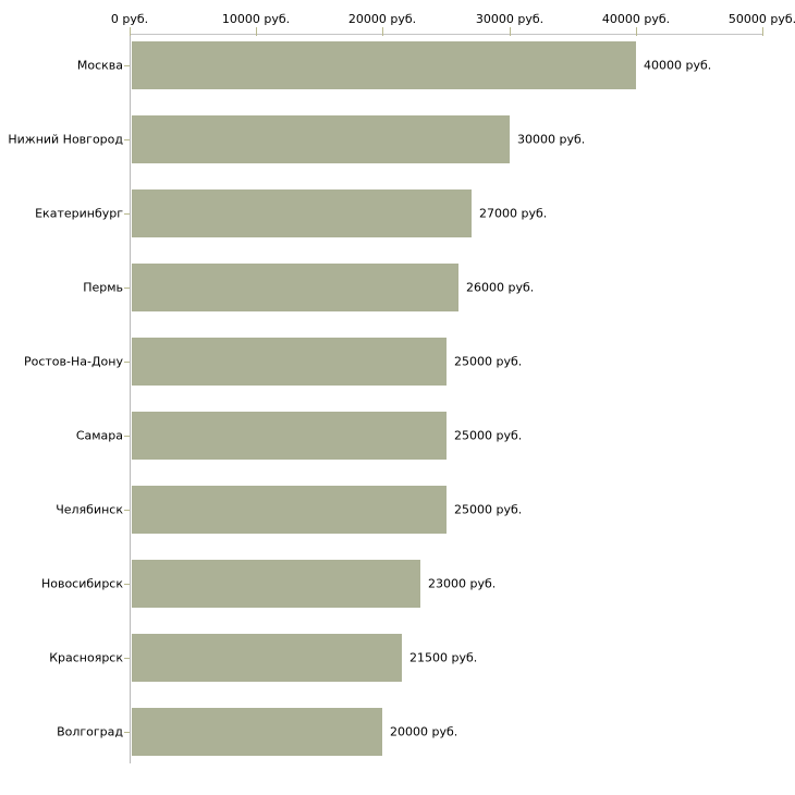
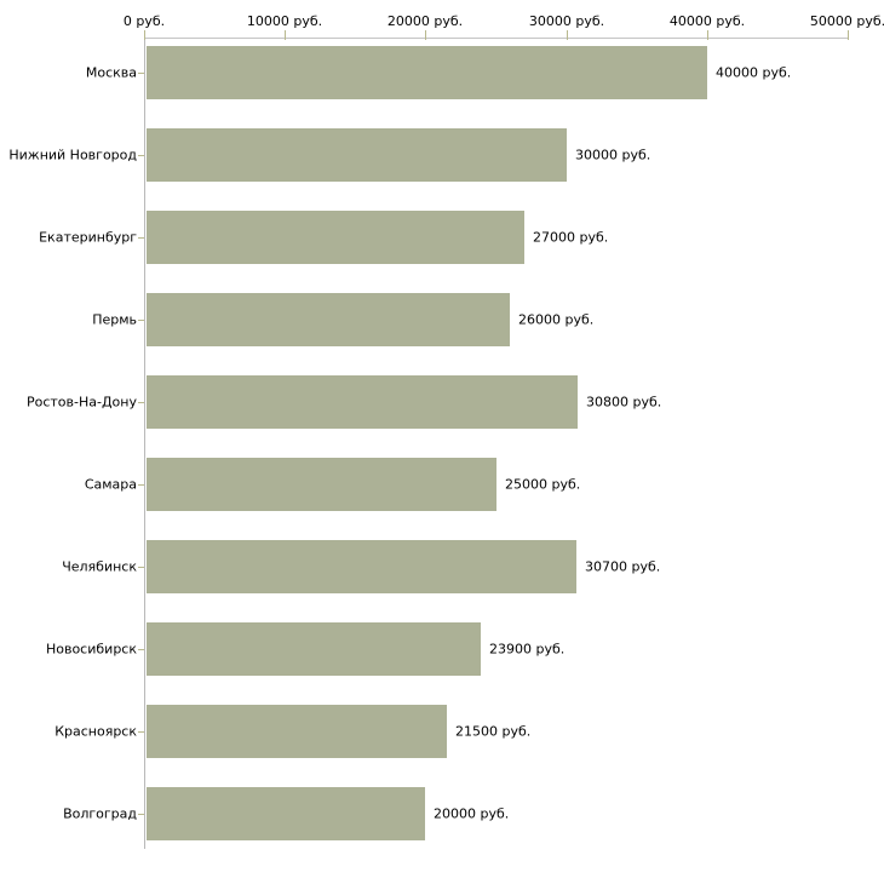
Ростов-На-Дону: 25000 -> 30800
Челябинск: 25000 -> 30700
Новосибирск: 23000 -> 23900
